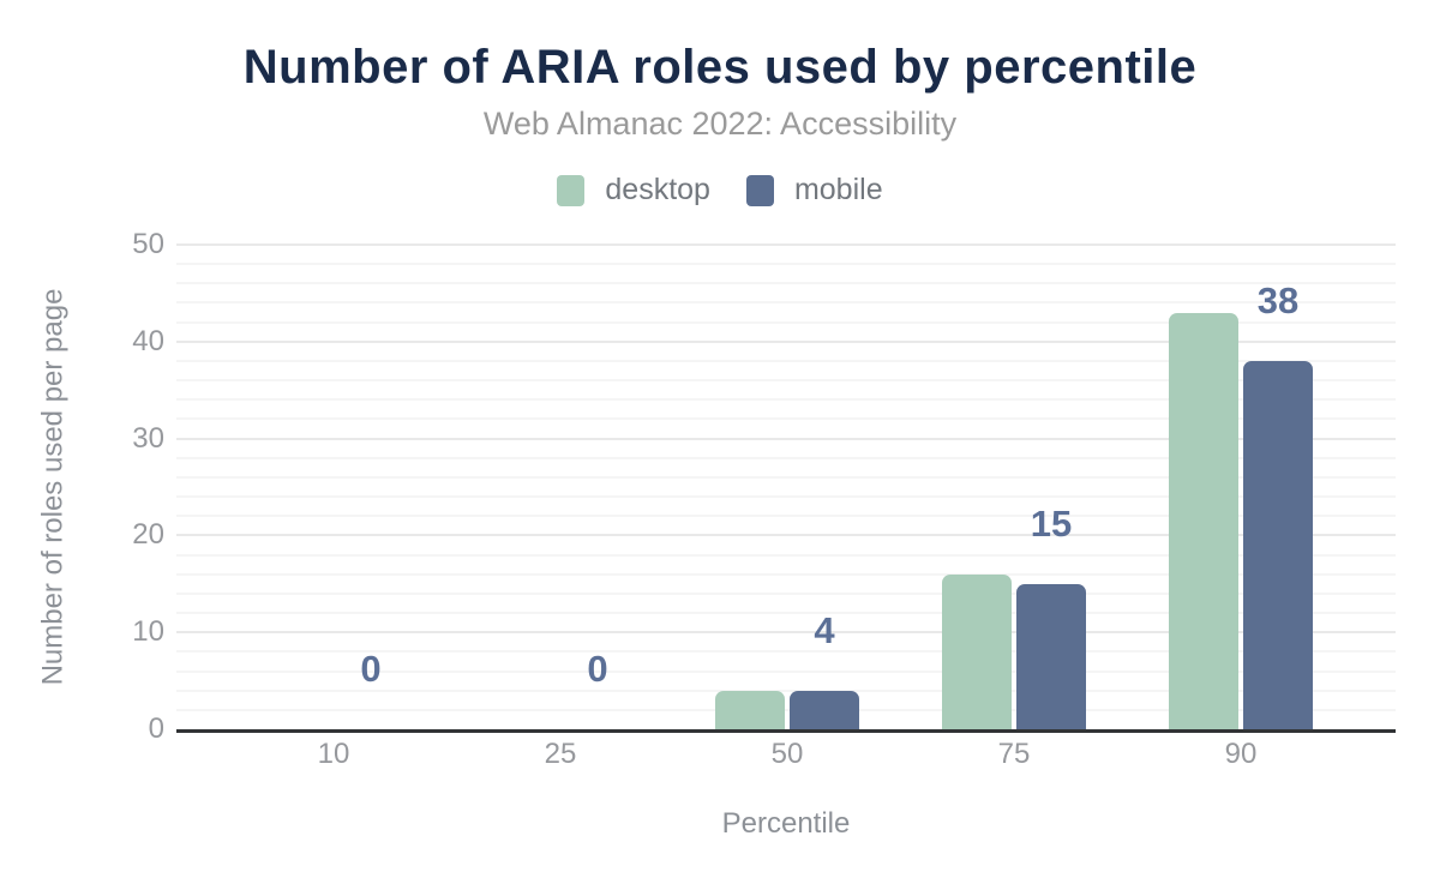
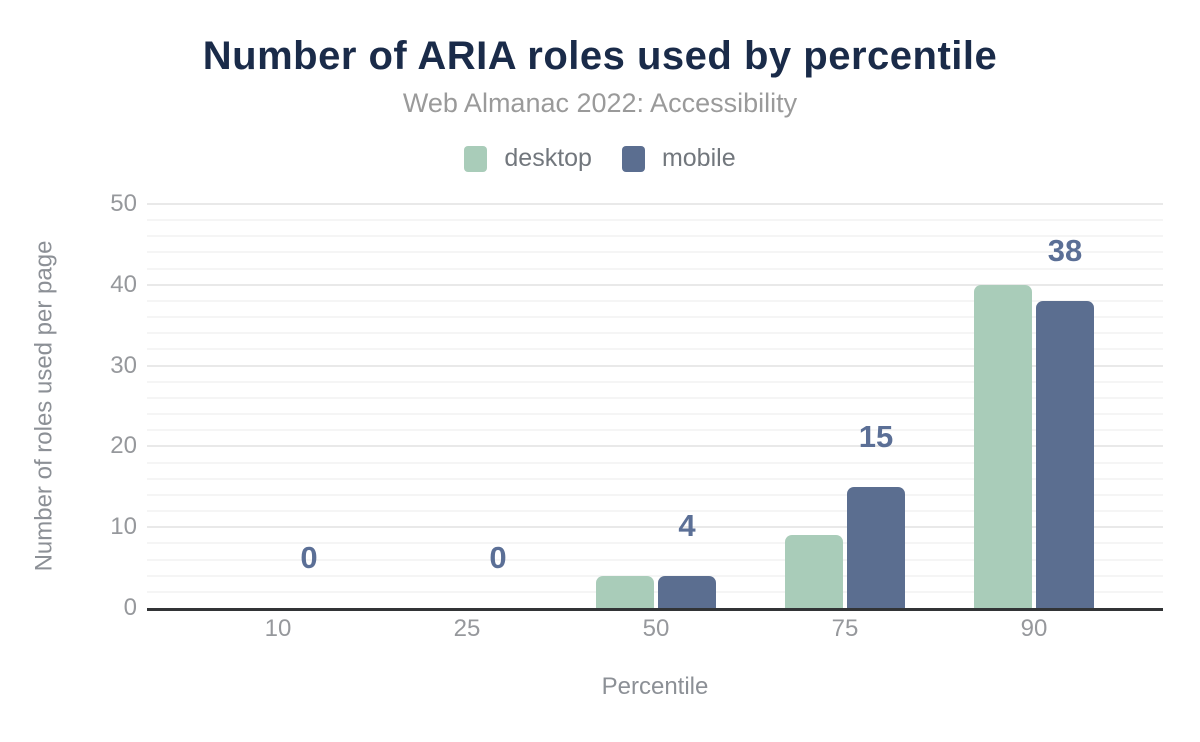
desktop/75: 16 -> 9
desktop/90: 43 -> 40
